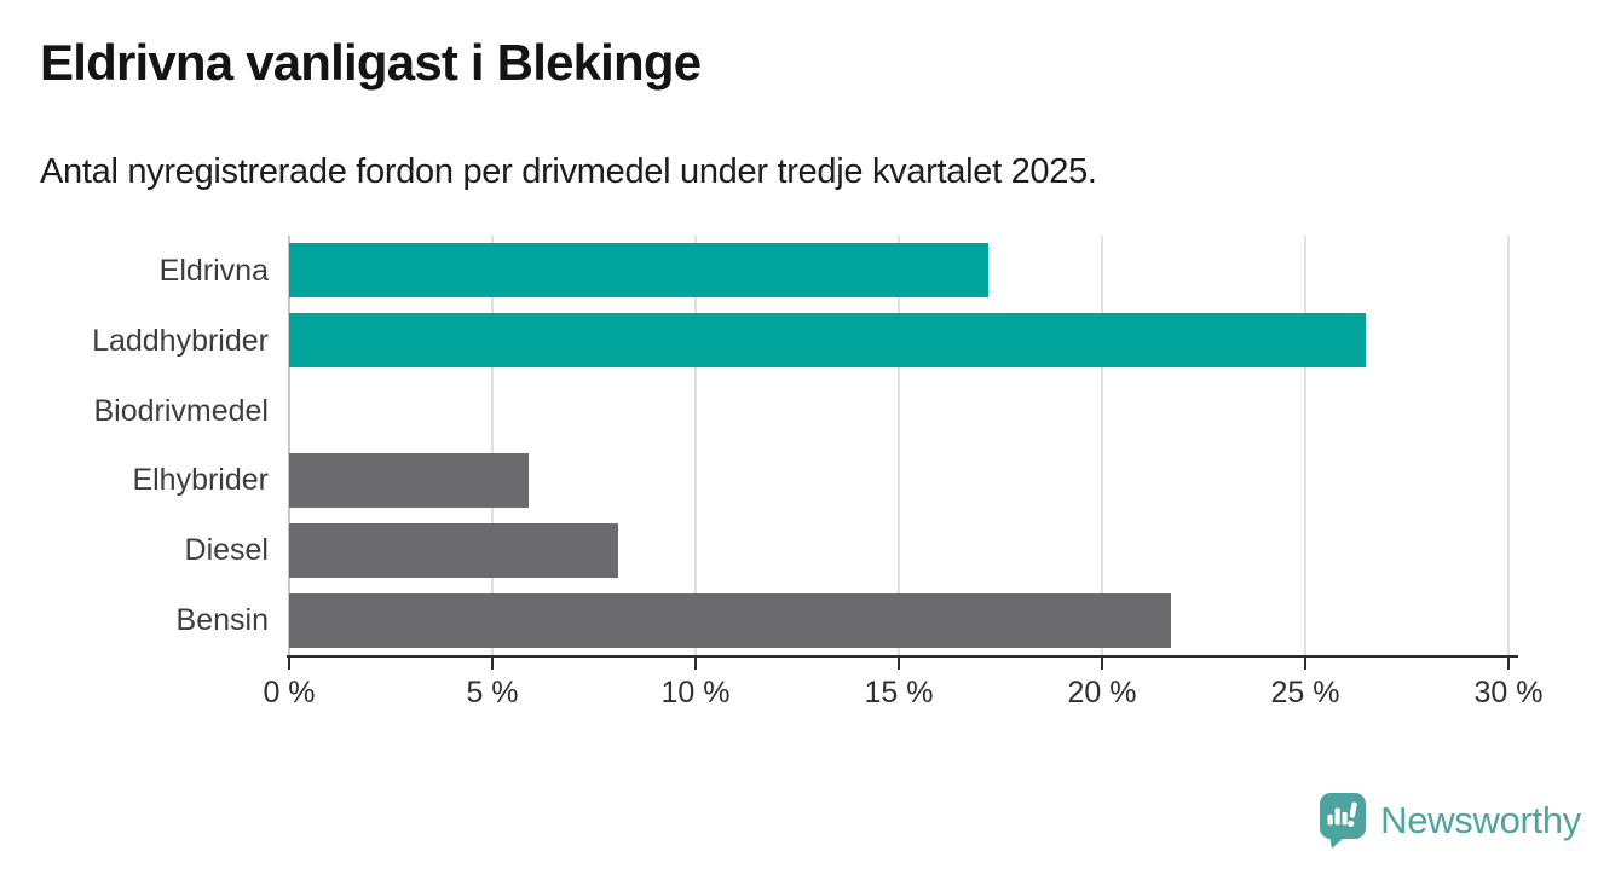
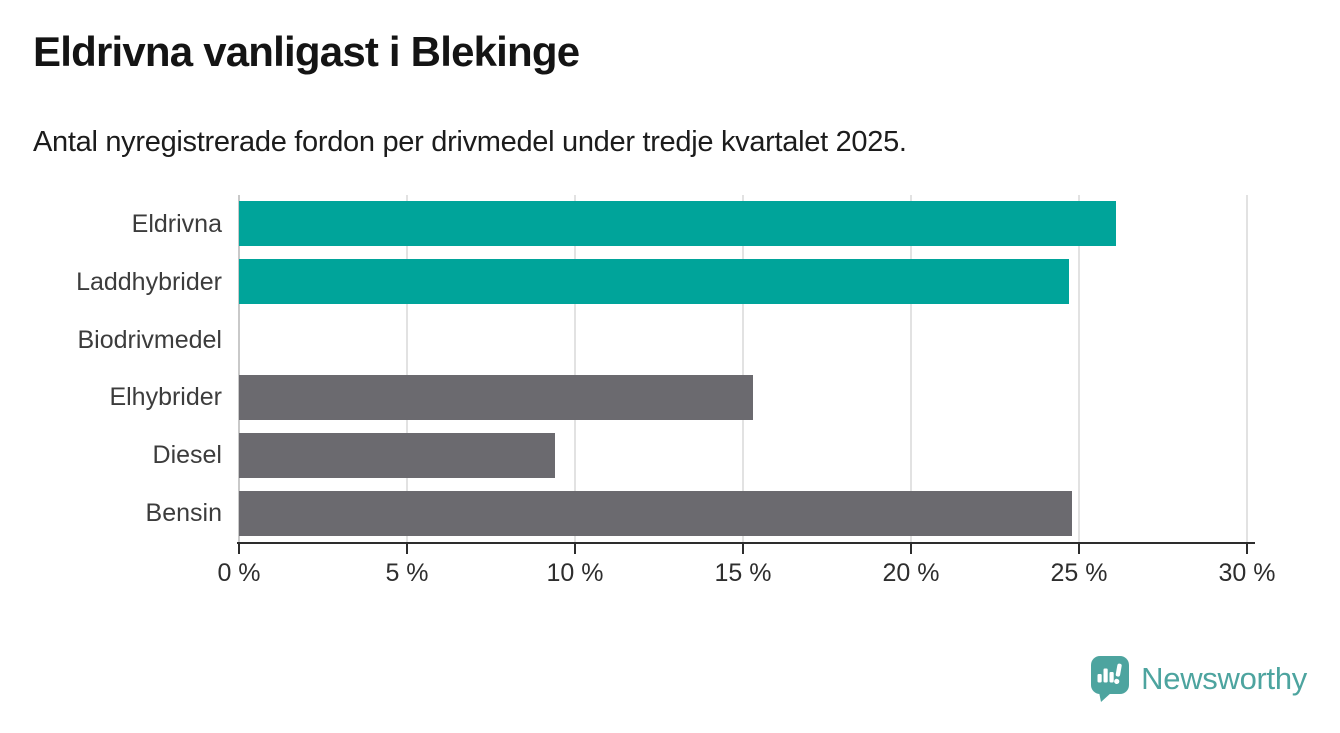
Eldrivna: 17.2% -> 26.1%
Laddhybrider: 26.5% -> 24.7%
Elhybrider: 5.9% -> 15.3%
Diesel: 8.1% -> 9.4%
Bensin: 21.7% -> 24.8%
